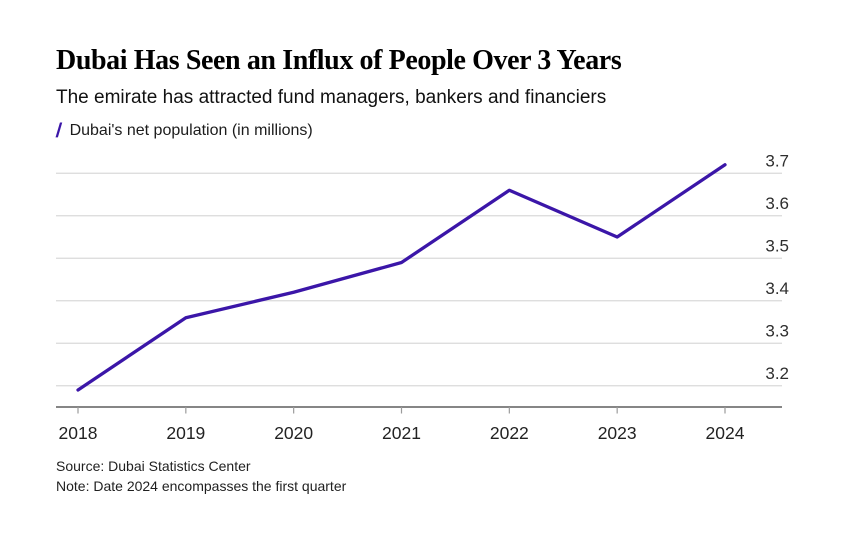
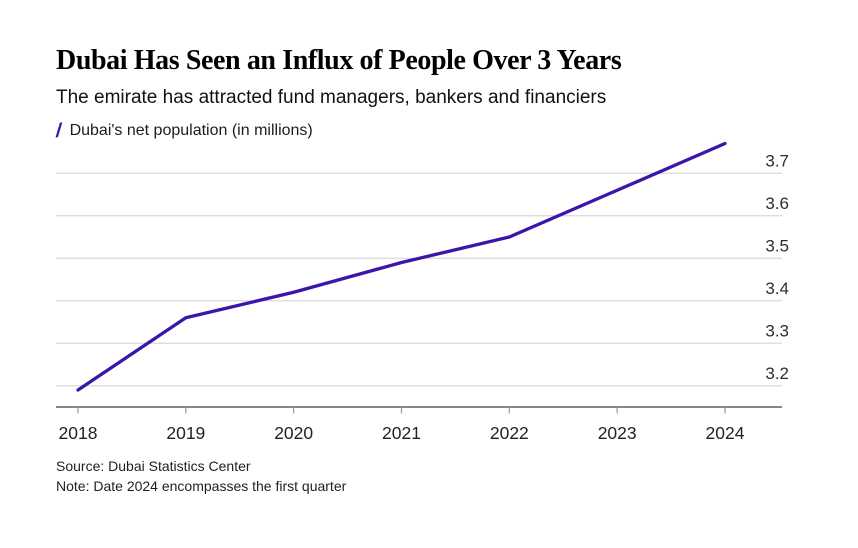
2022: 3.66 -> 3.55
2023: 3.55 -> 3.66
2024: 3.72 -> 3.77
